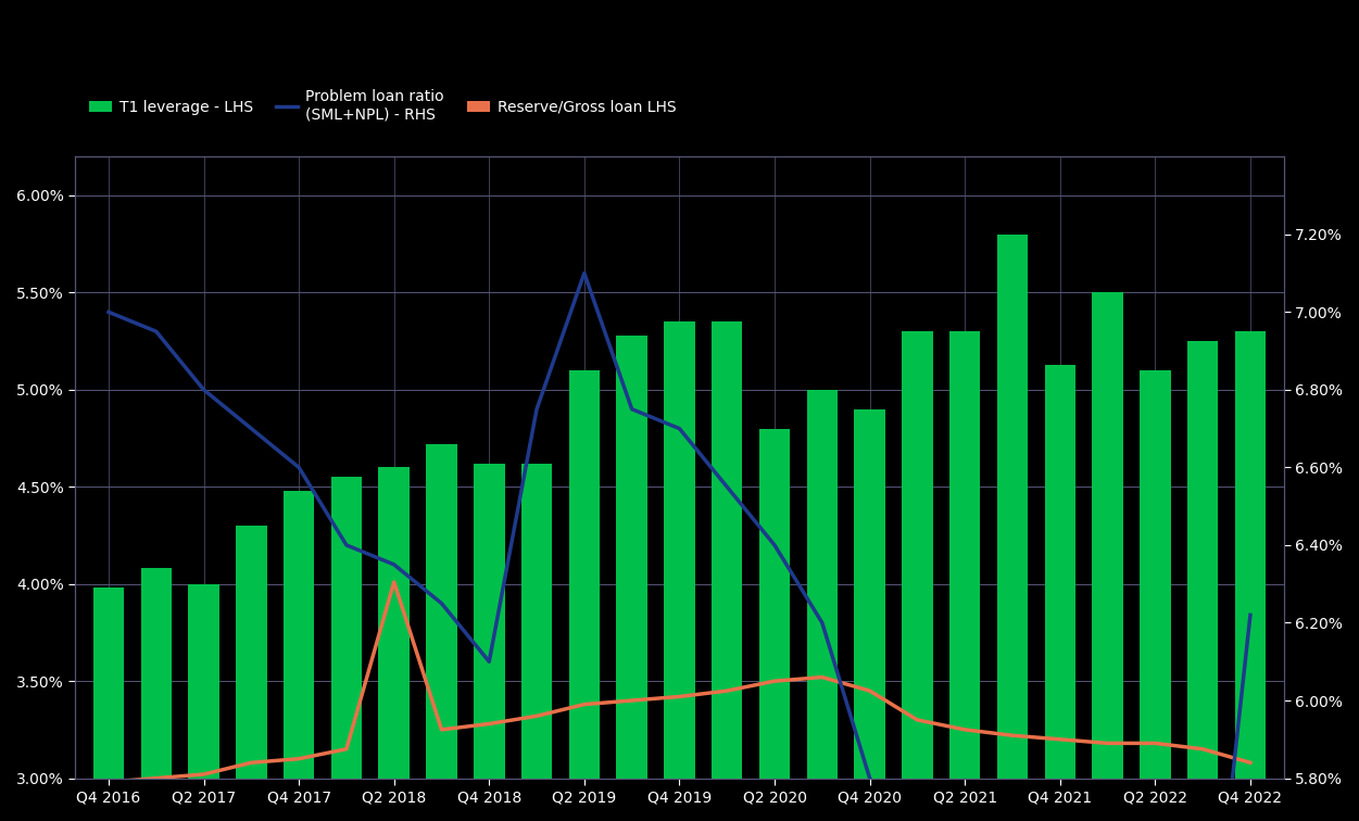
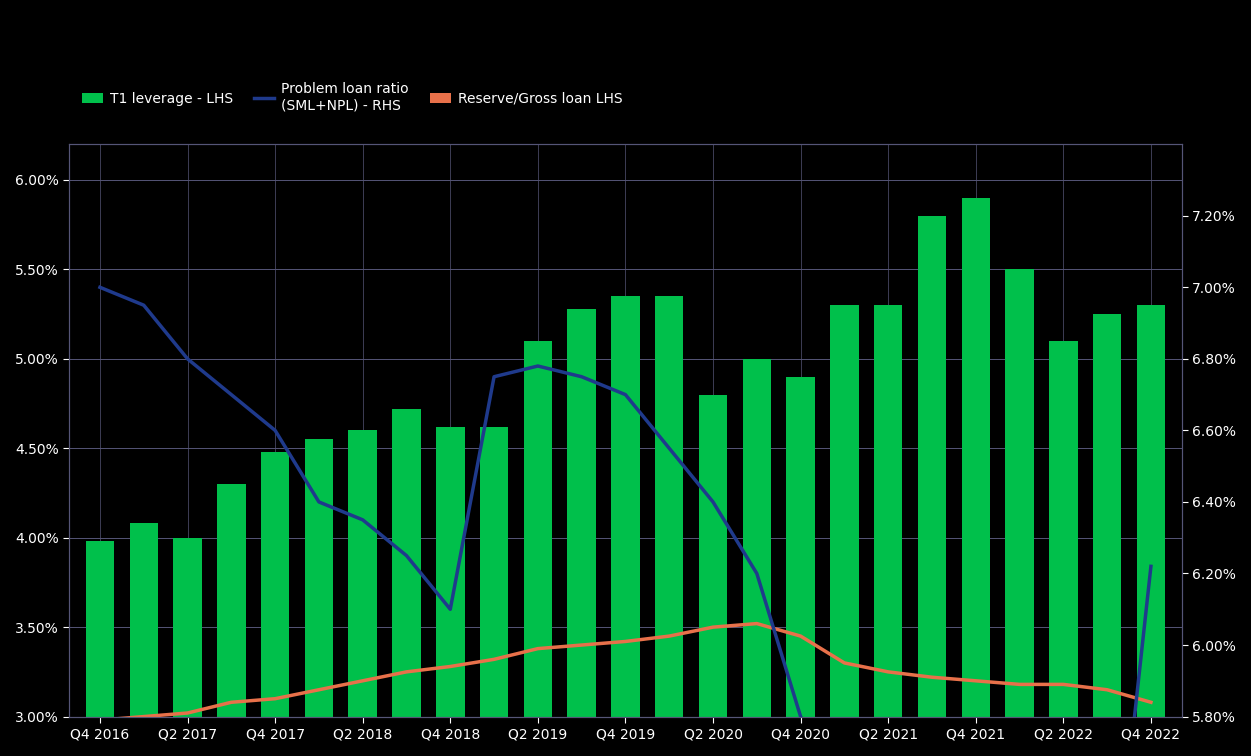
Reserve/Gross loan LHS/Q2 2018: 4.01% -> 3.20%
Problem loan ratio (SML+NPL) - RHS/Q2 2019: 7.10% -> 6.78%
T1 leverage - LHS/Q4 2021: 5.13% -> 5.90%
